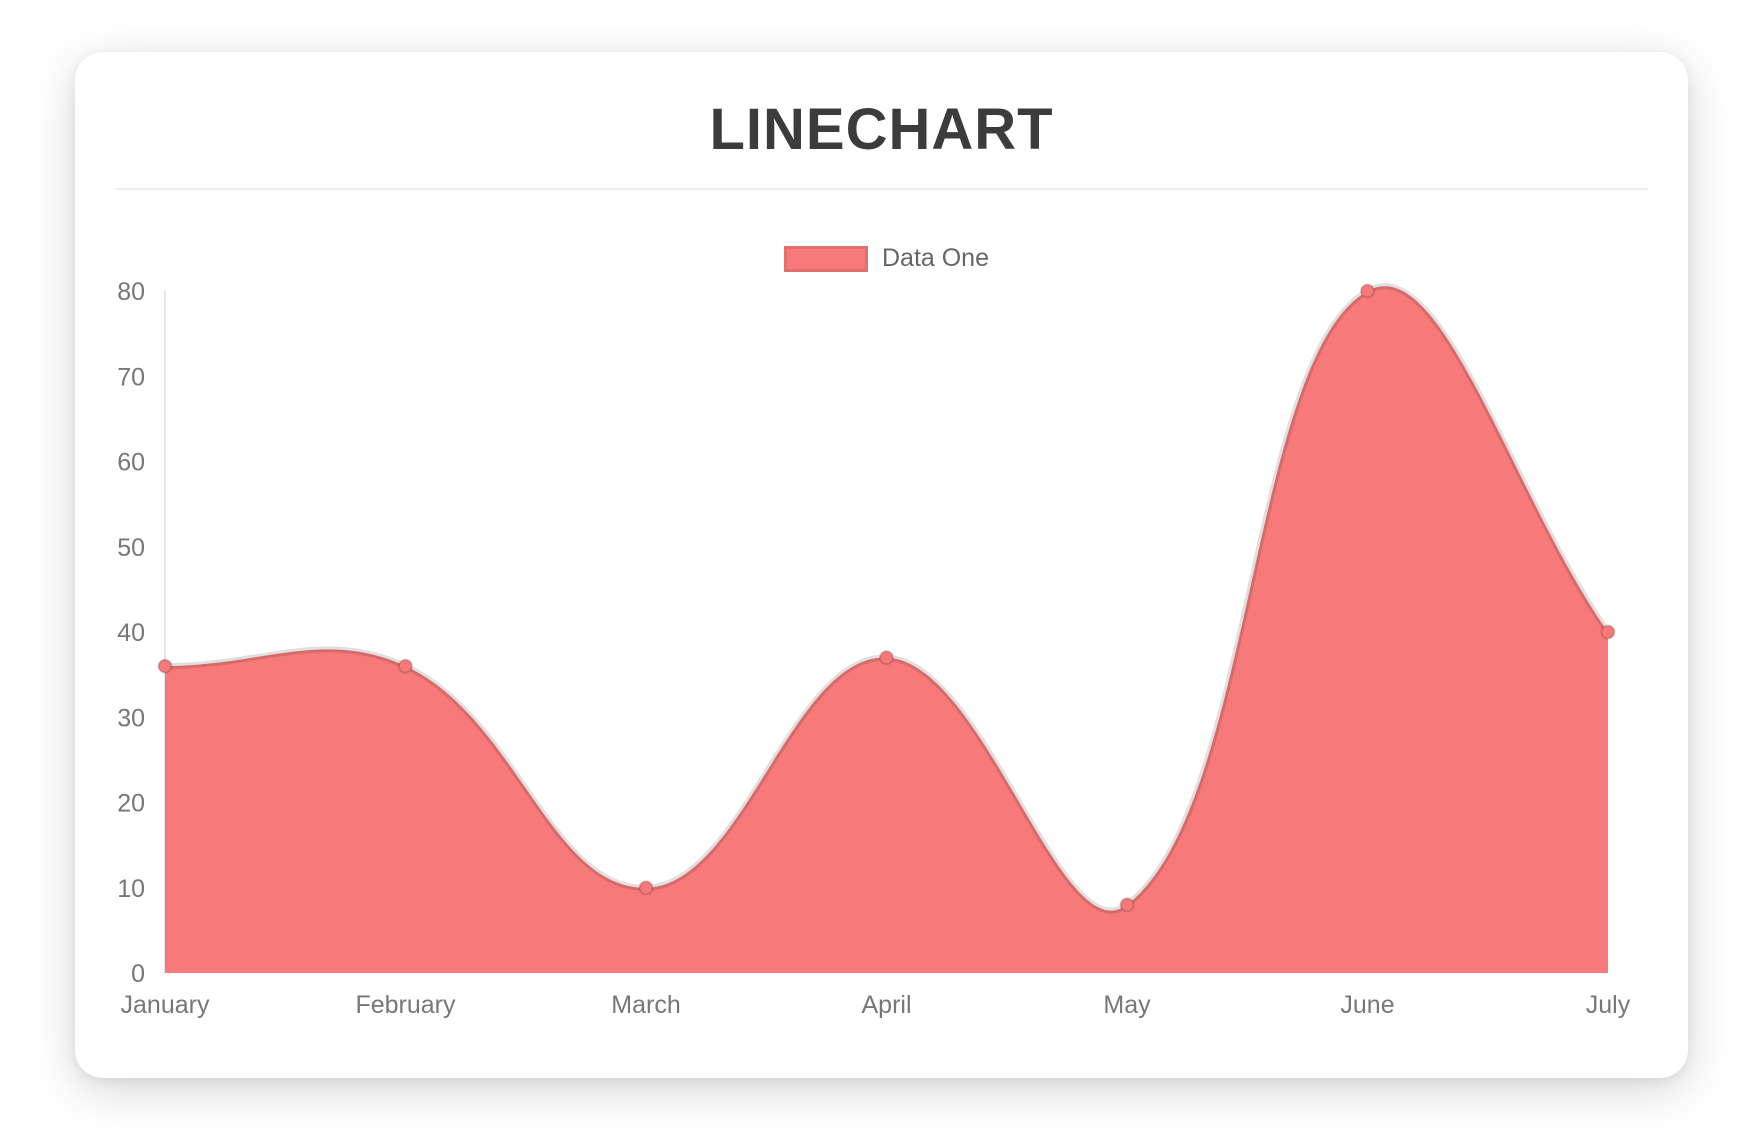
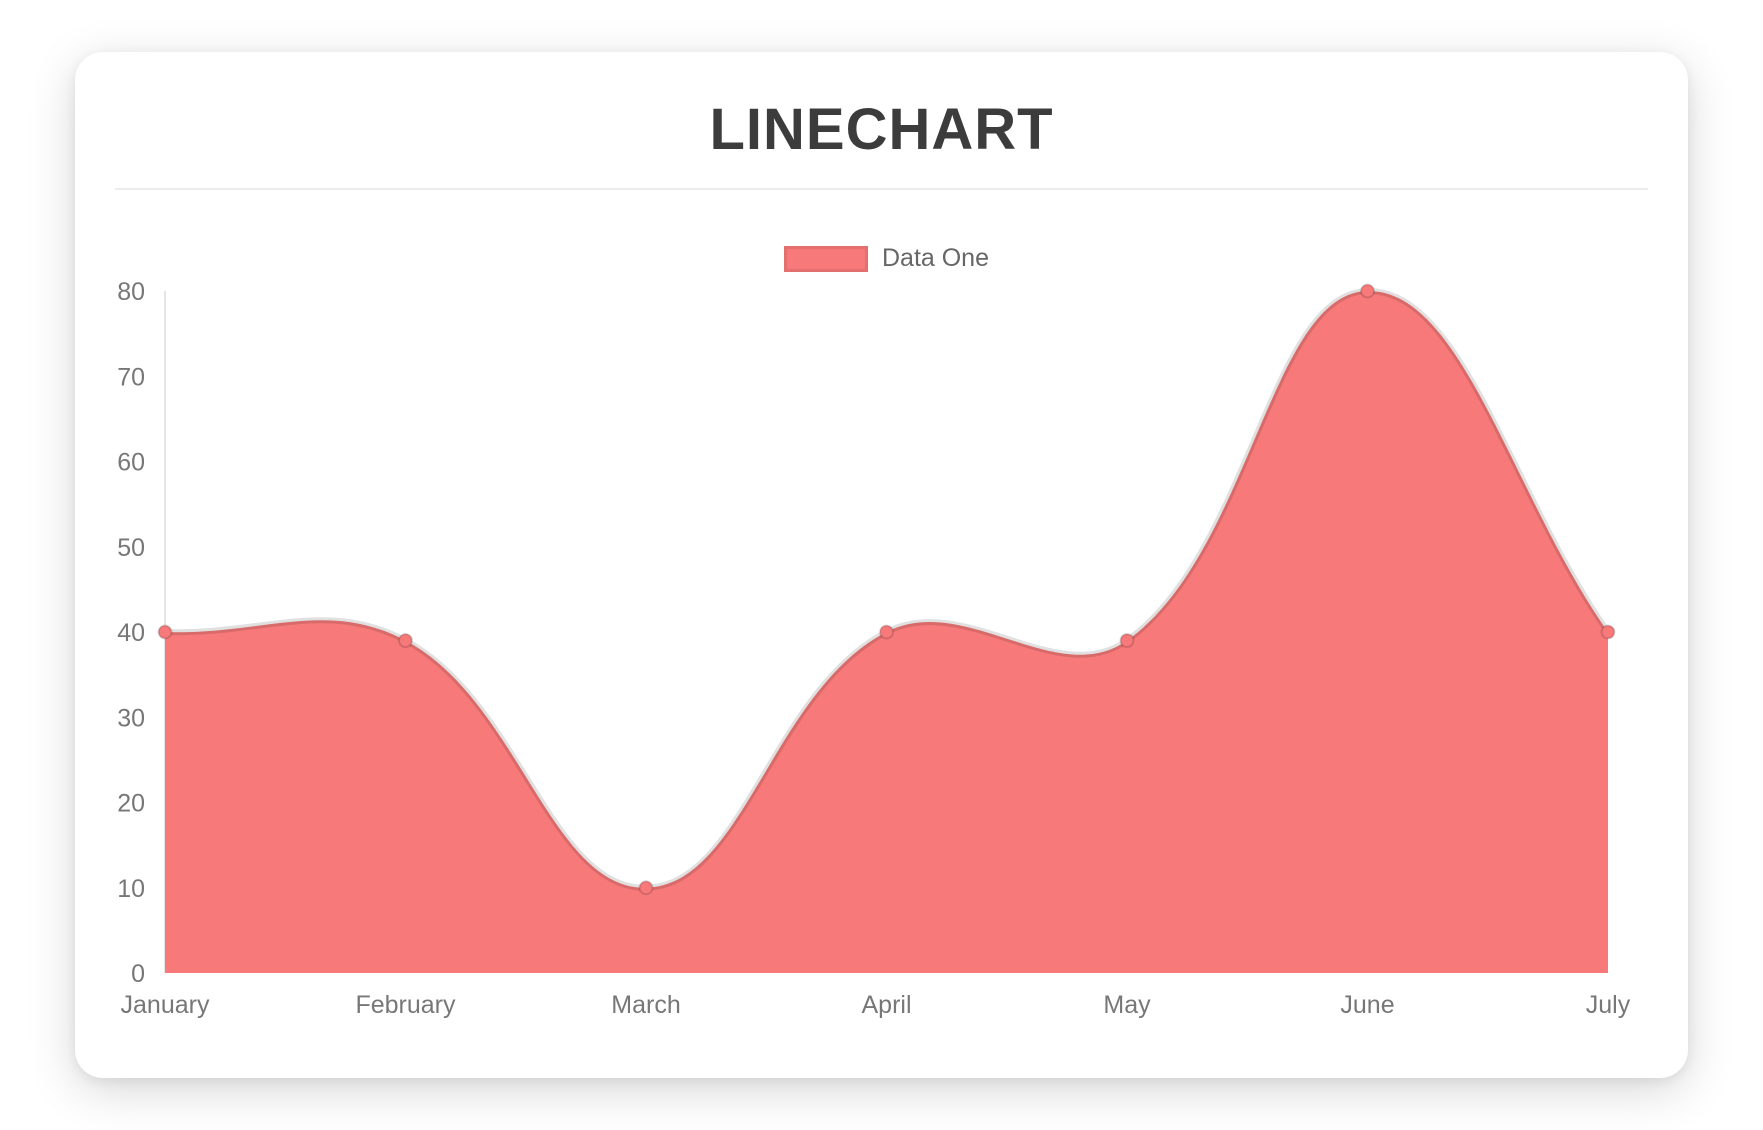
January: 36 -> 40
February: 36 -> 39
April: 37 -> 40
May: 8 -> 39
